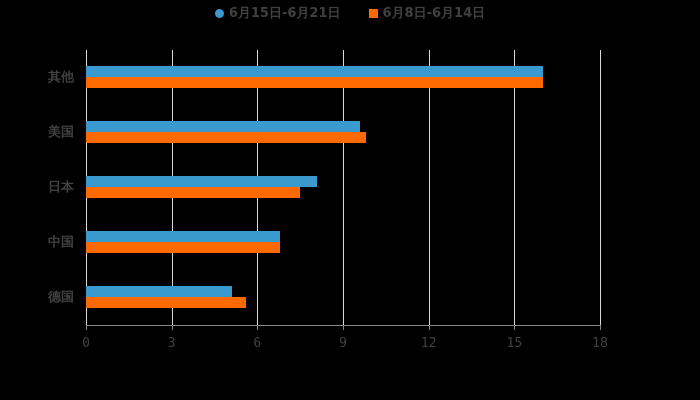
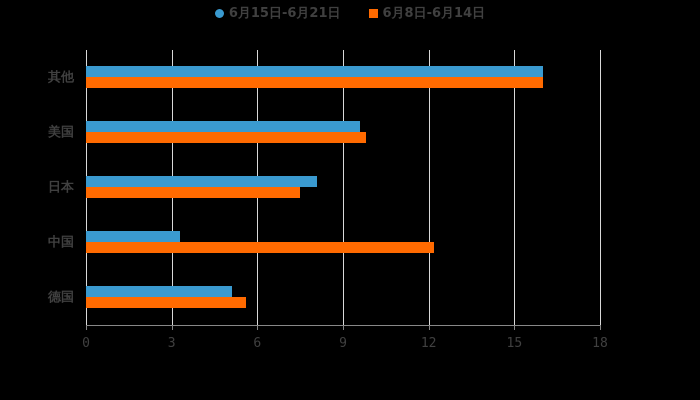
6月15日-6月21日/中国: 6.8 -> 3.3
6月8日-6月14日/中国: 6.8 -> 12.2
